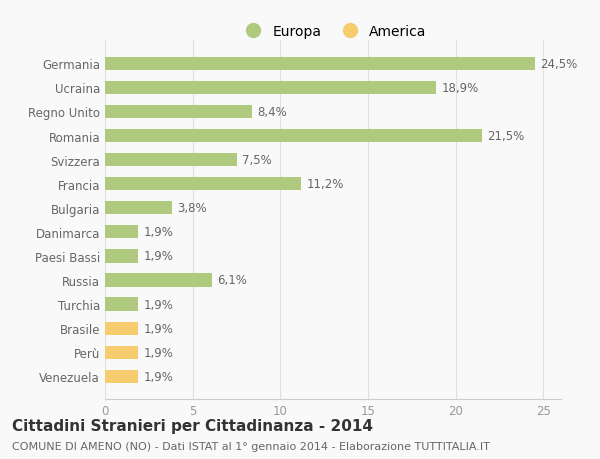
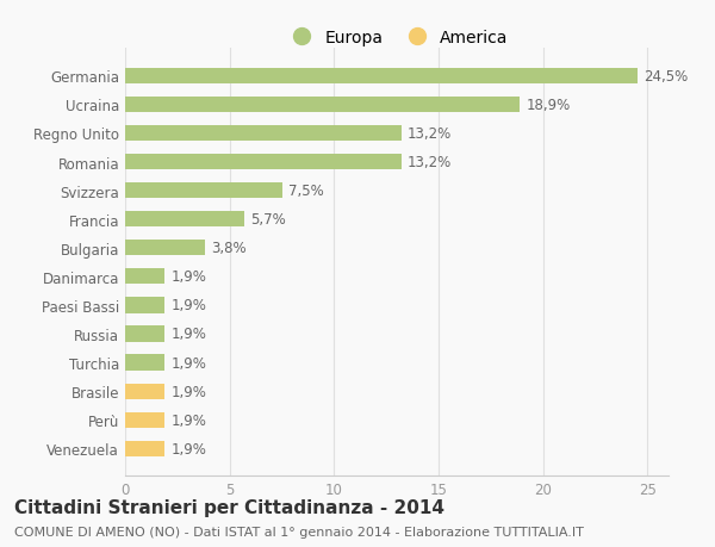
Regno Unito: 8,4% -> 13,2%
Romania: 21,5% -> 13,2%
Francia: 11,2% -> 5,7%
Russia: 6,1% -> 1,9%
